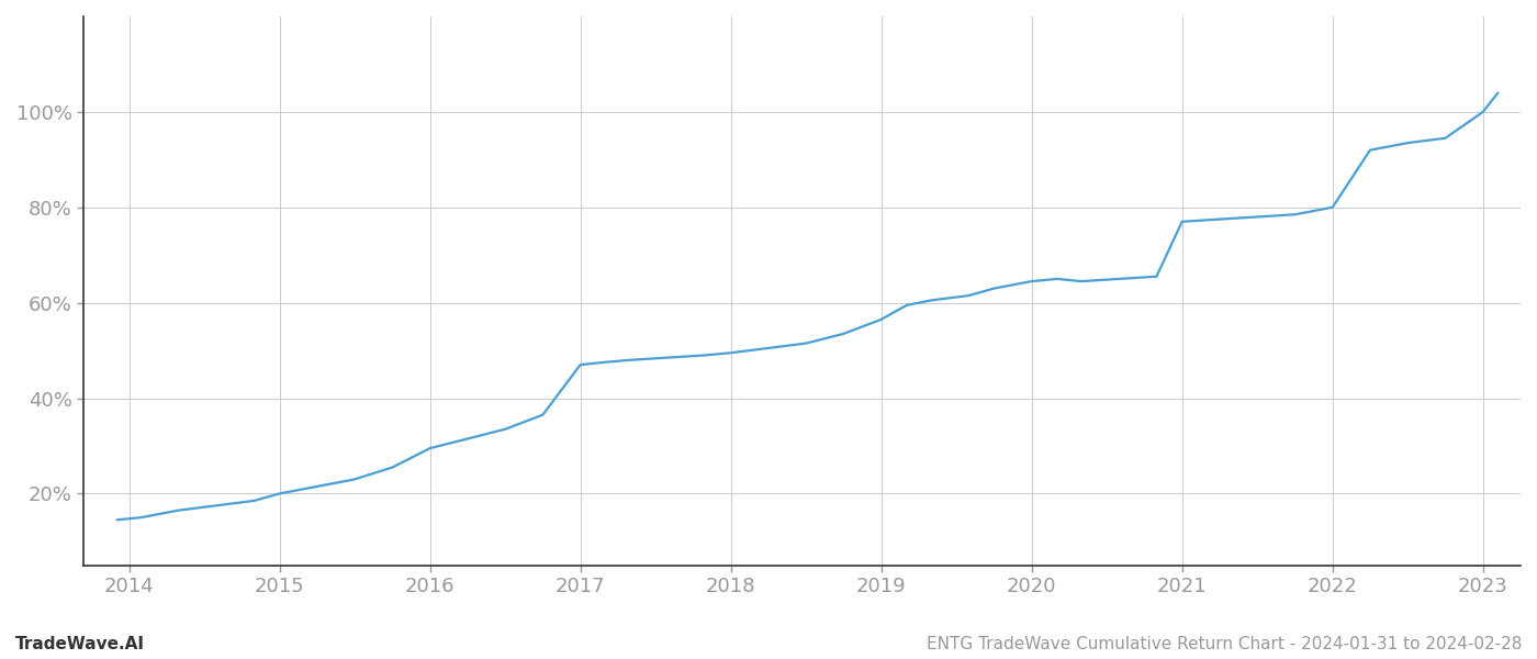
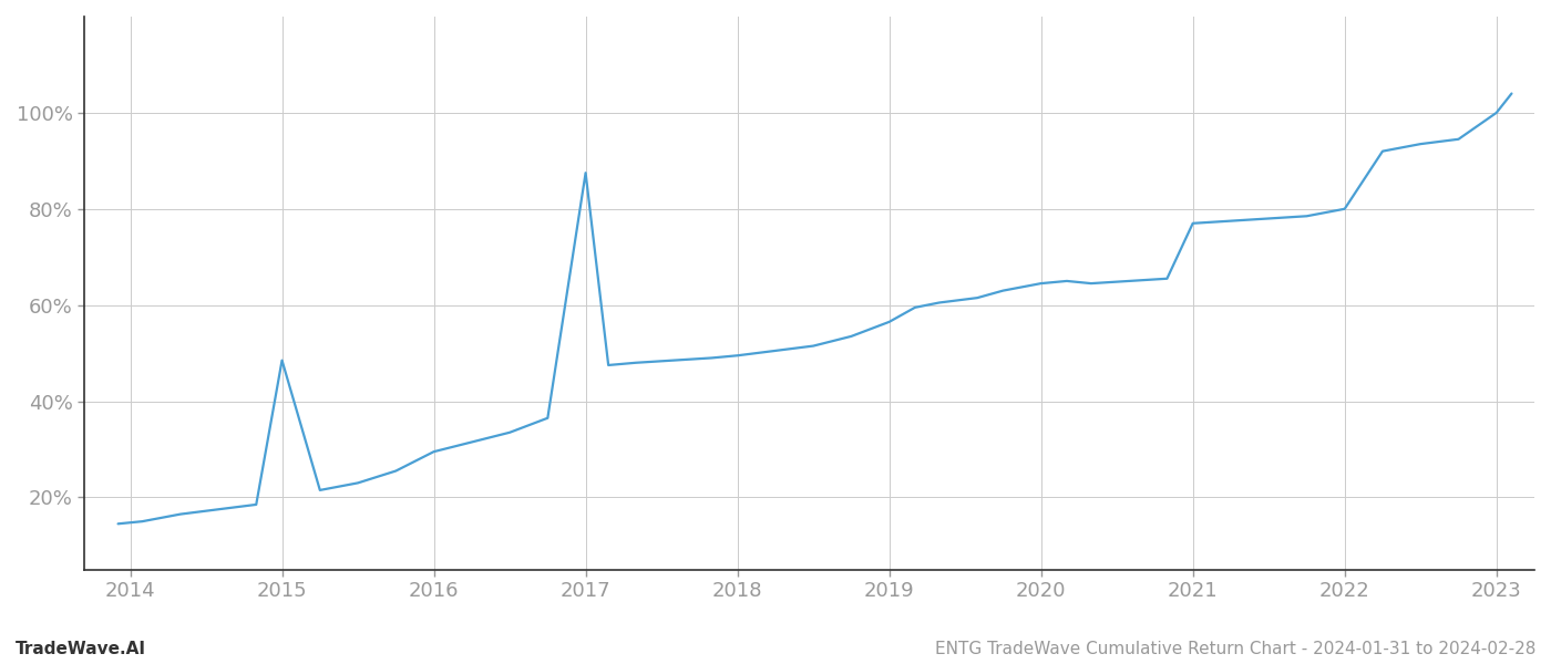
2015: 20.0% -> 48.5%
2017: 47.0% -> 87.5%
